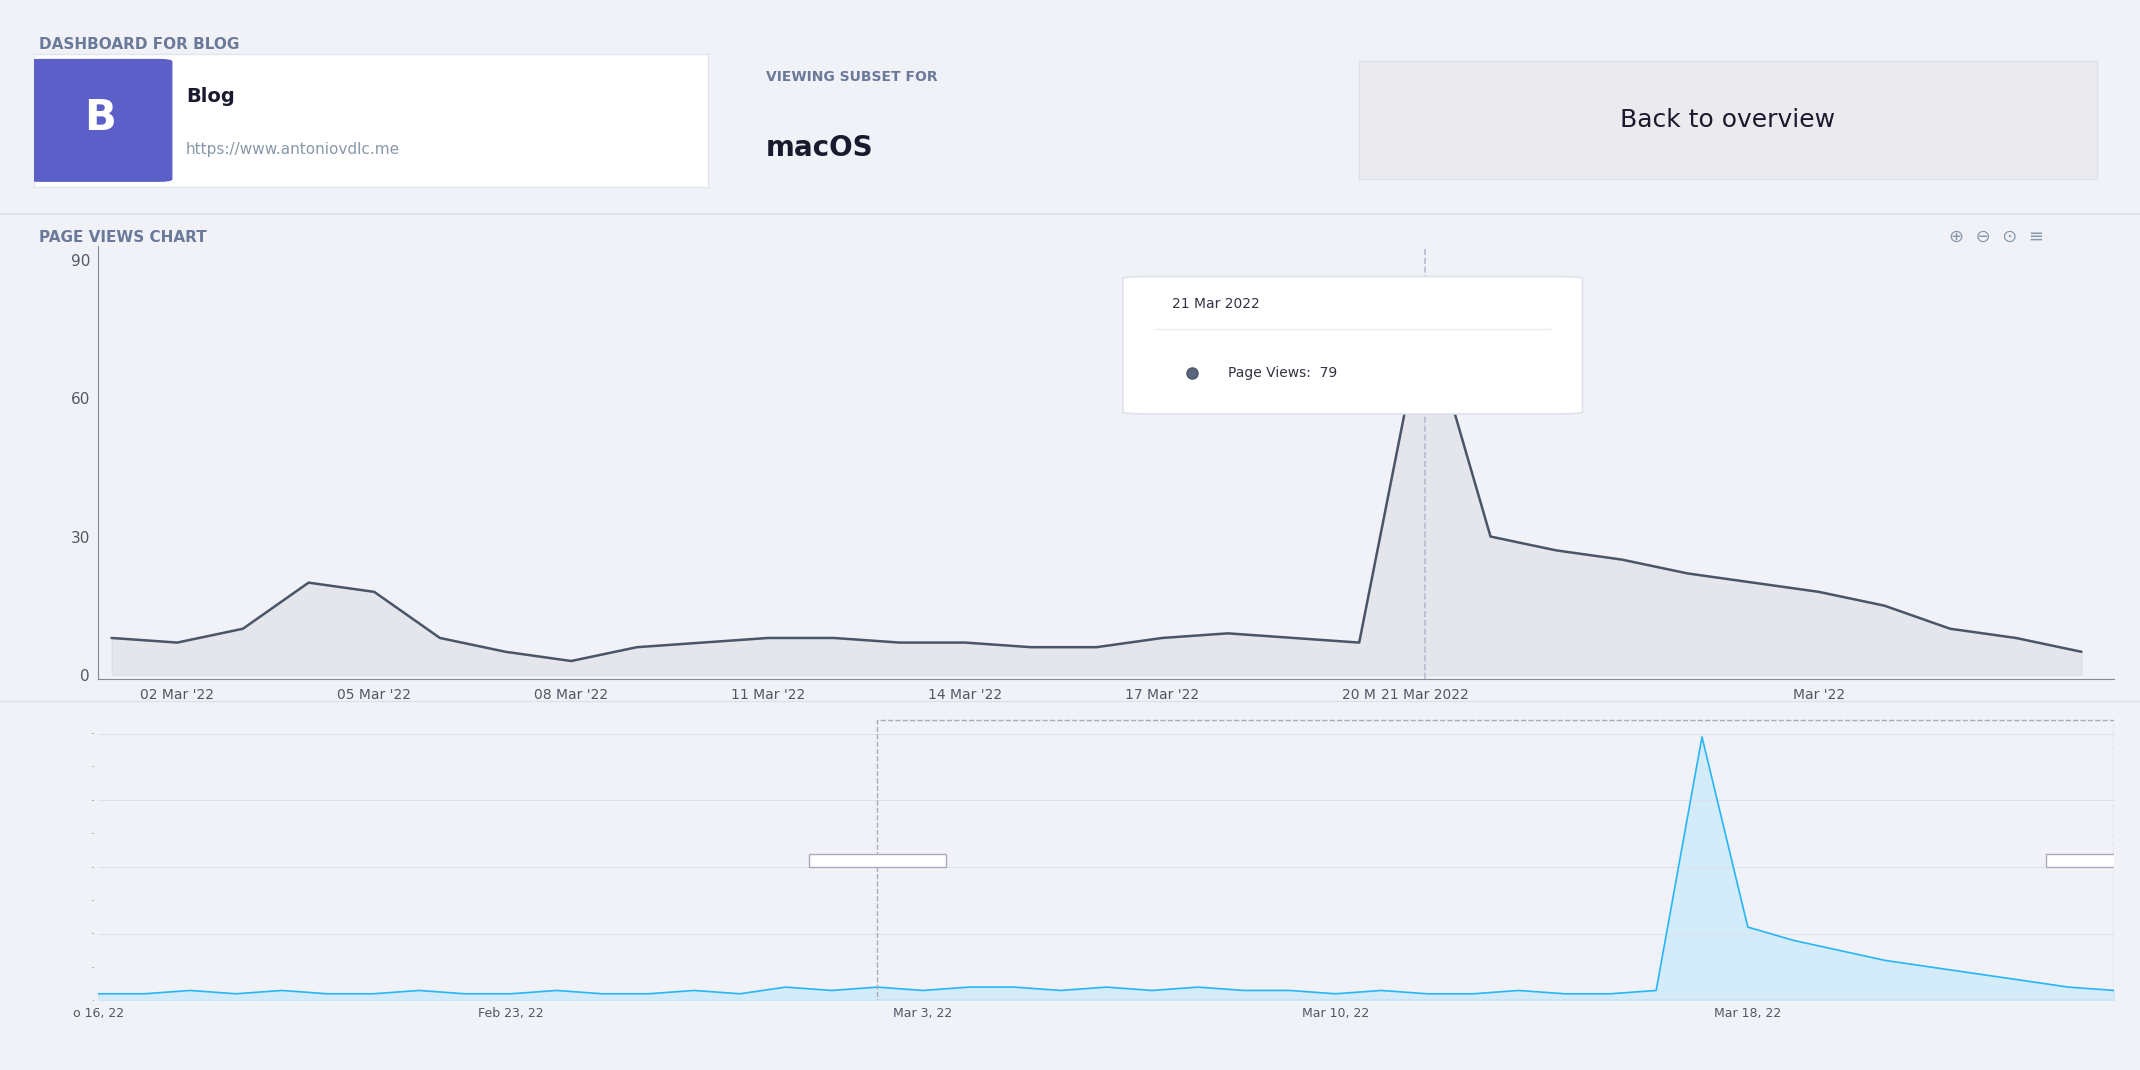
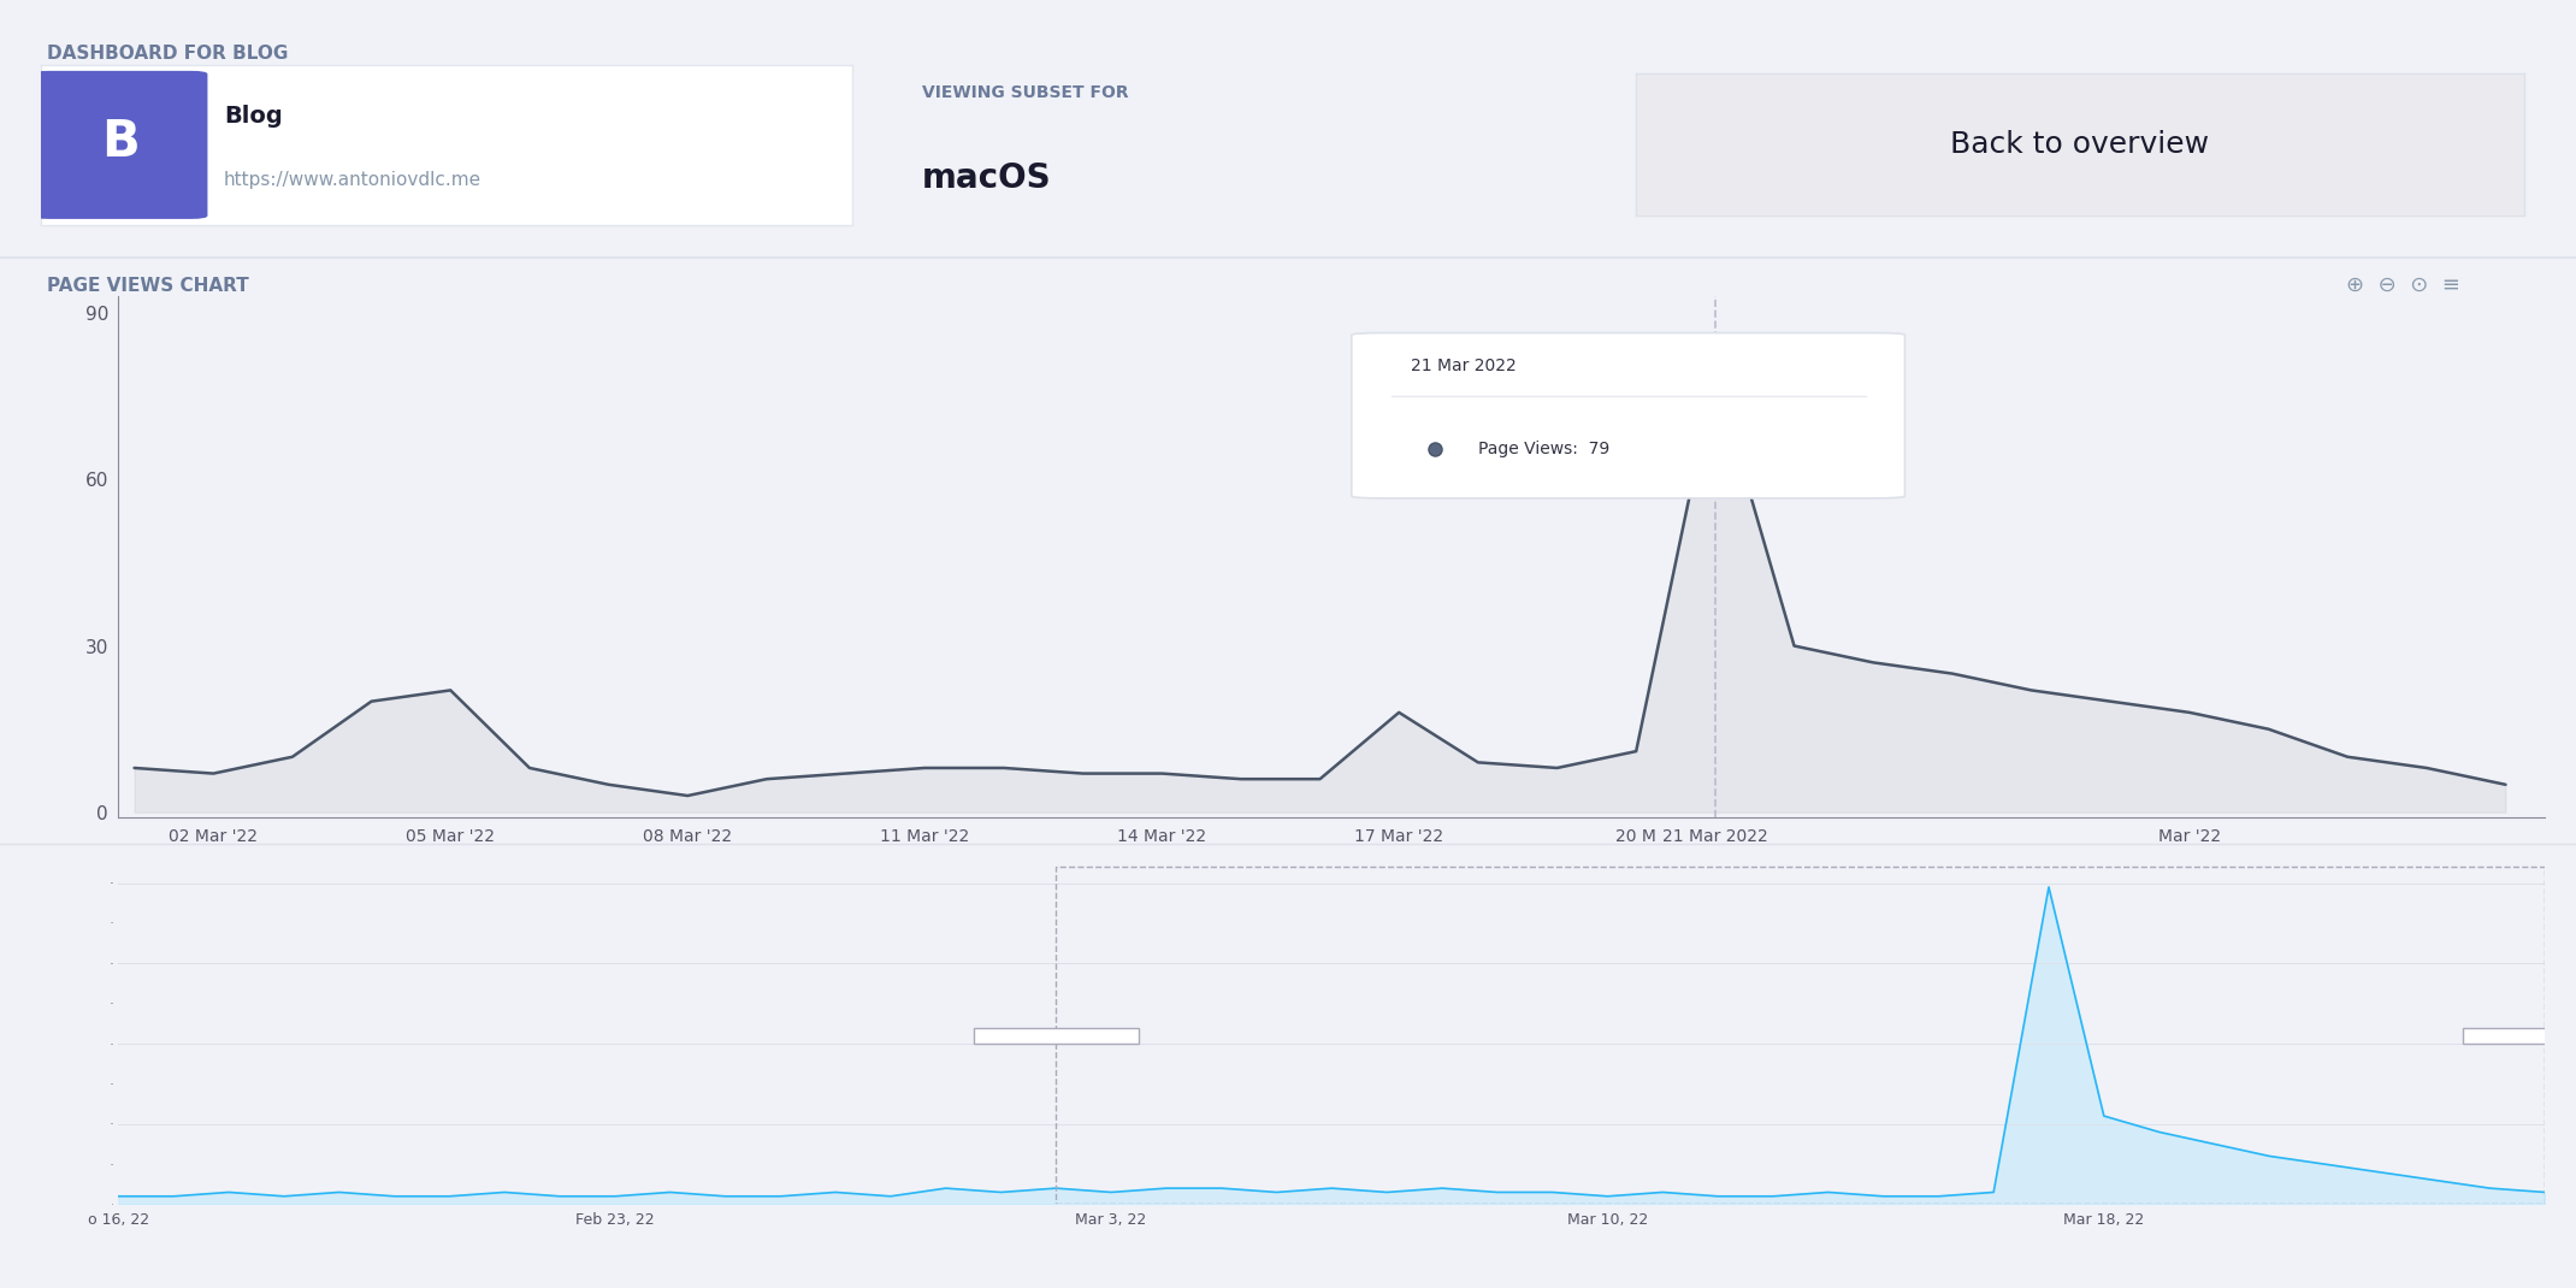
05 Mar '22: 18 -> 22
17 Mar '22: 8 -> 18
20 M: 7 -> 11
